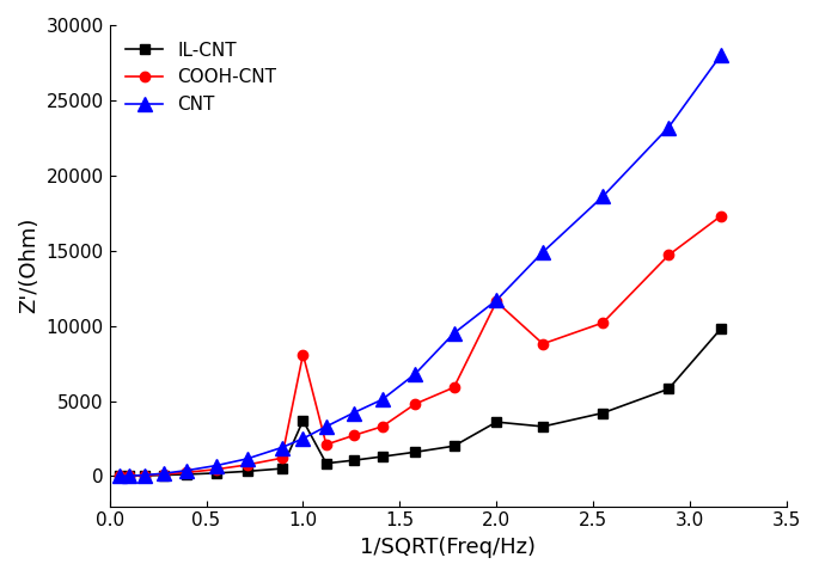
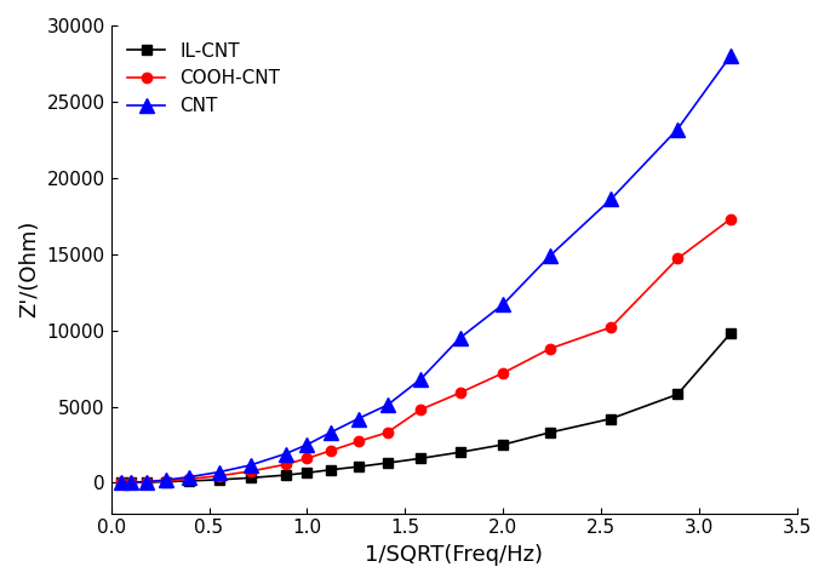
IL-CNT/1.0: 3700 -> 600
COOH-CNT/1.0: 8100 -> 1600
IL-CNT/2.0: 3600 -> 2500
COOH-CNT/2.0: 11600 -> 7200
